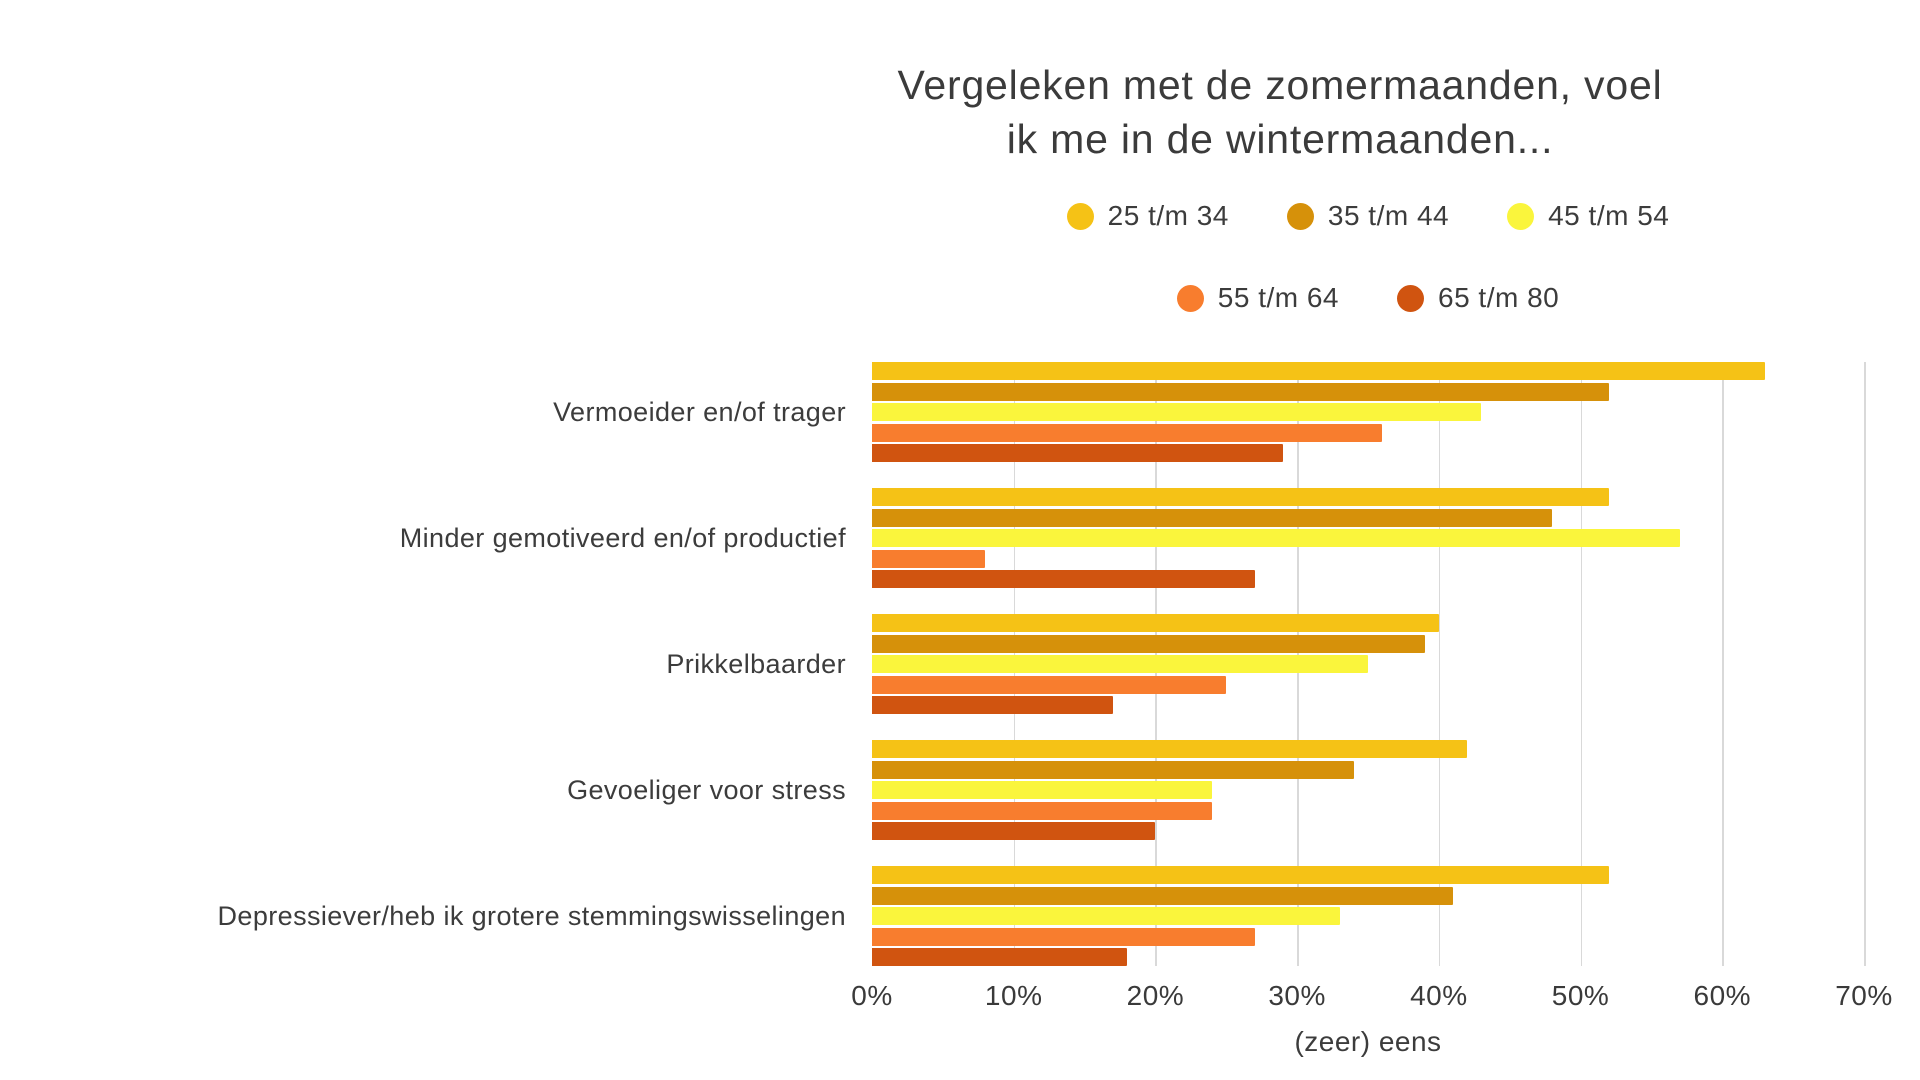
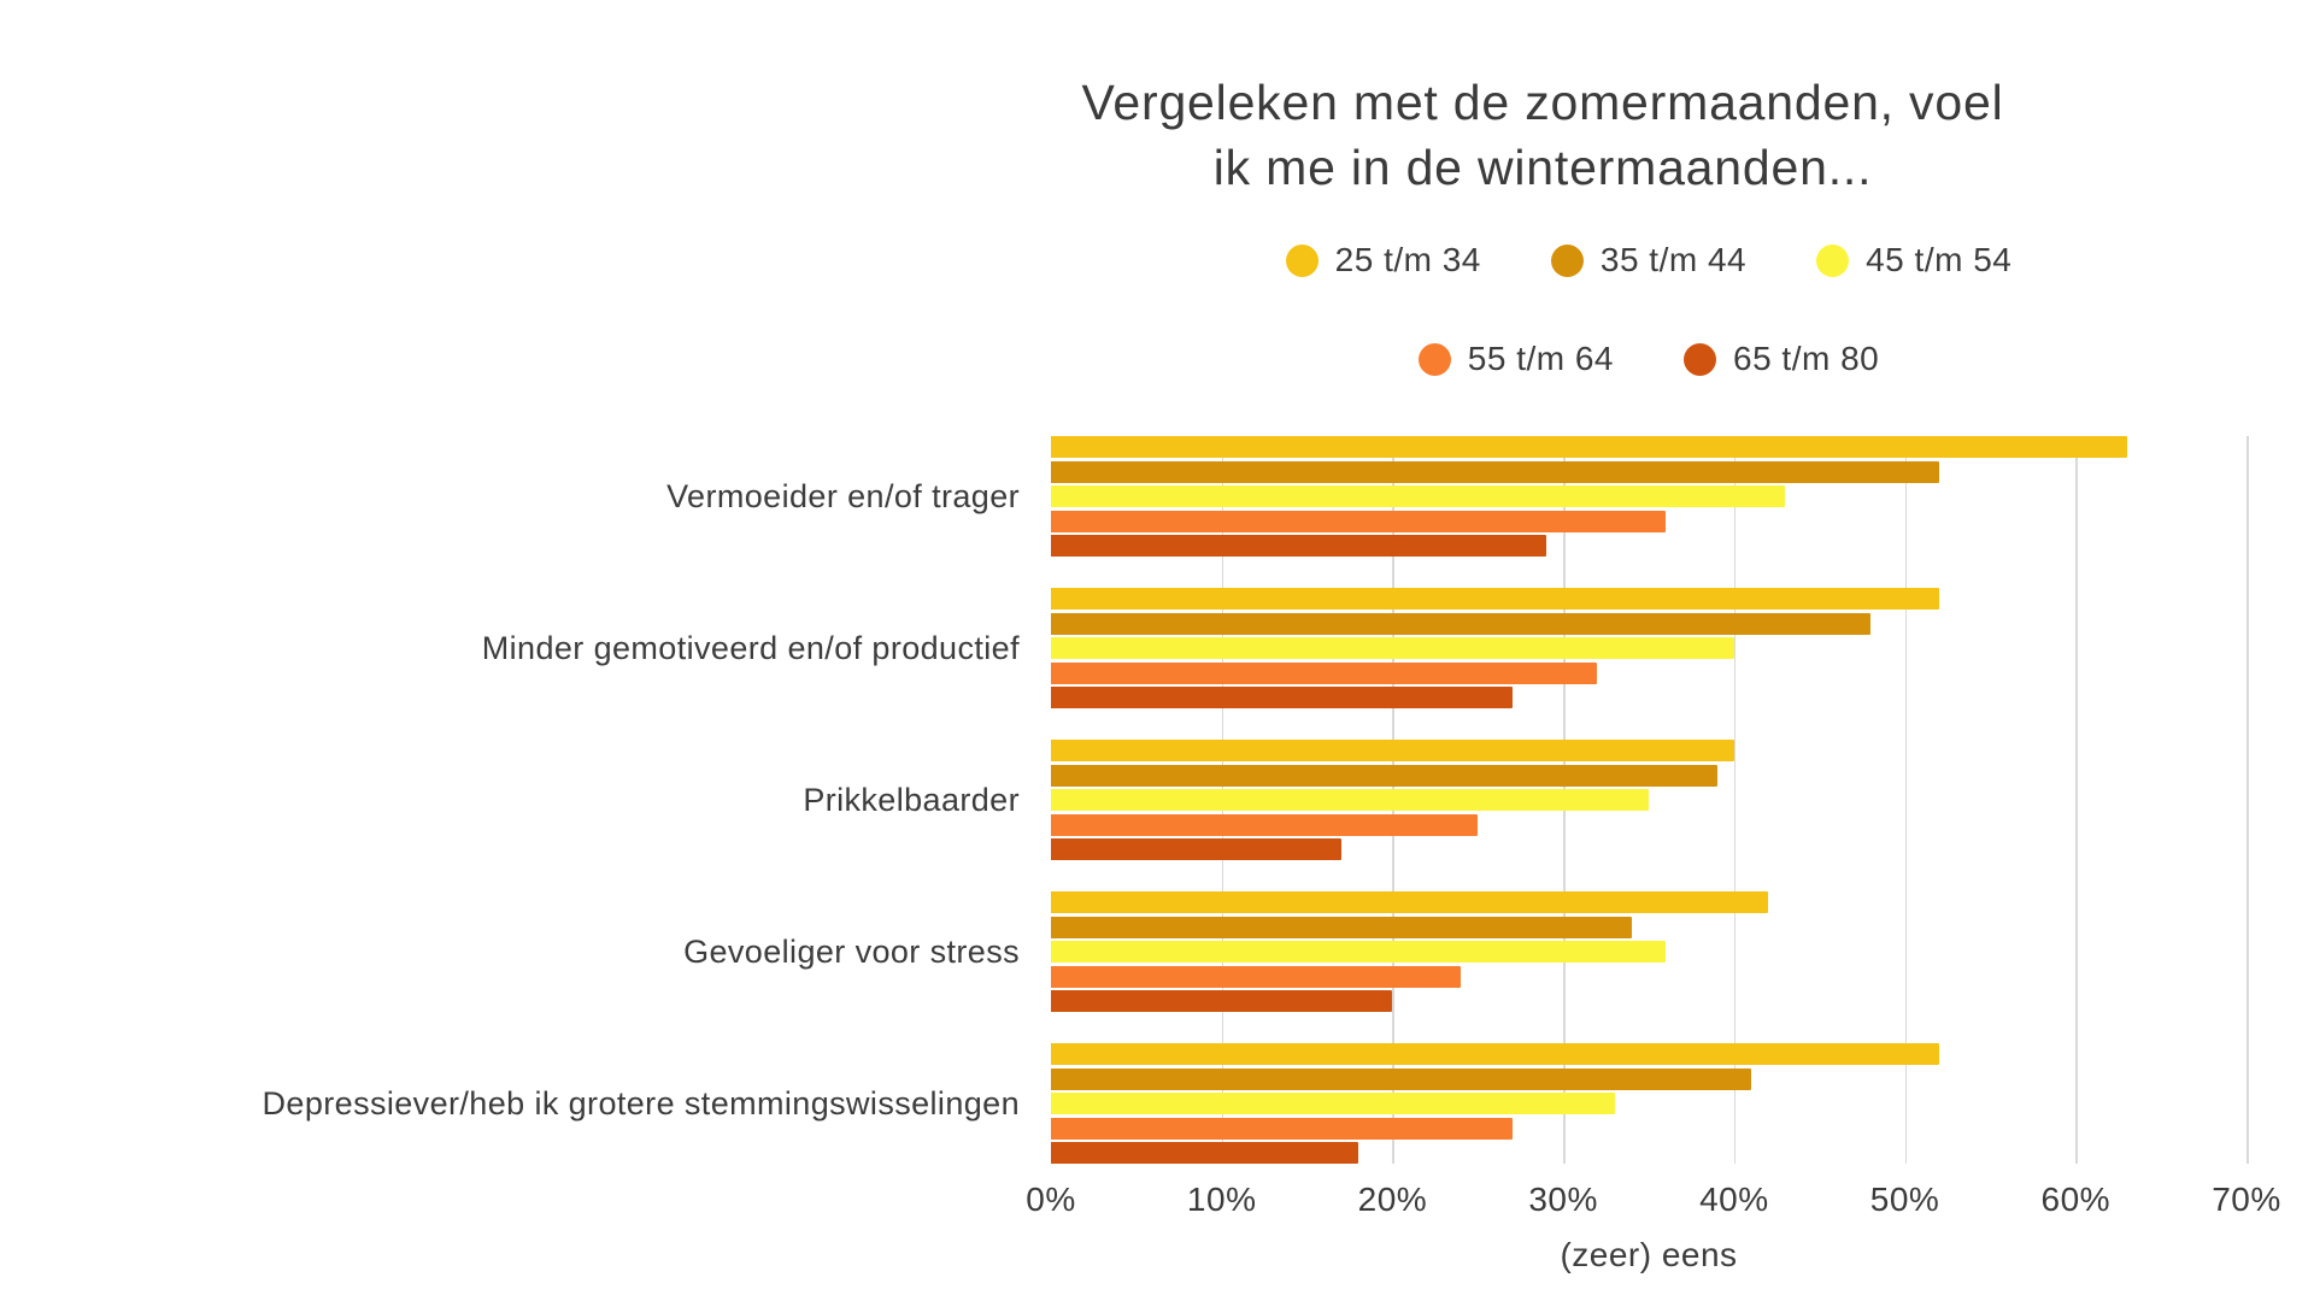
45 t/m 54/Minder gemotiveerd en/of productief: 57% -> 40%
55 t/m 64/Minder gemotiveerd en/of productief: 8% -> 32%
45 t/m 54/Gevoeliger voor stress: 24% -> 36%
